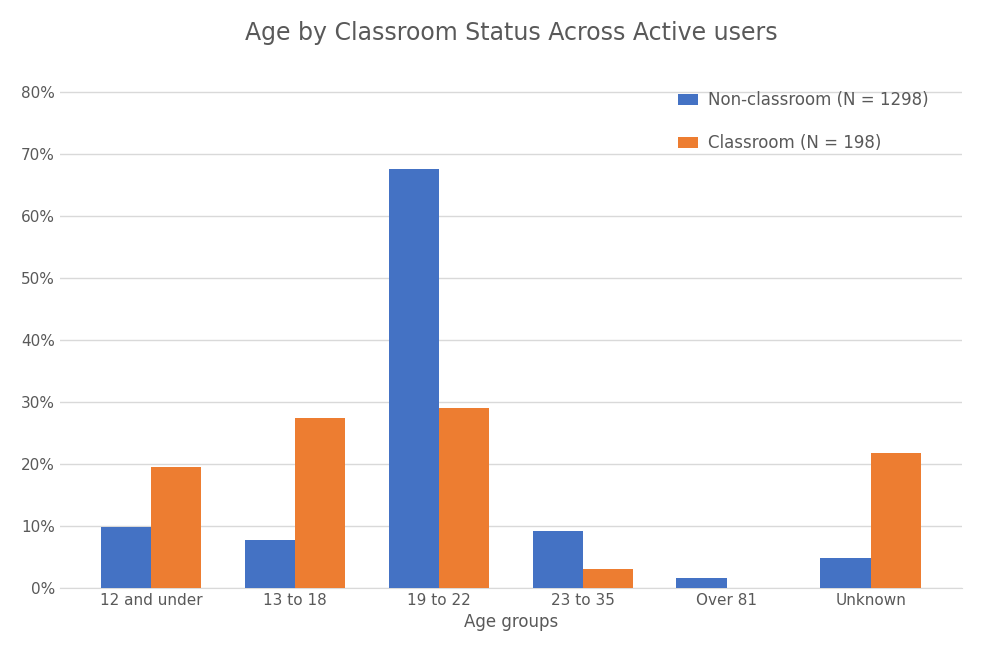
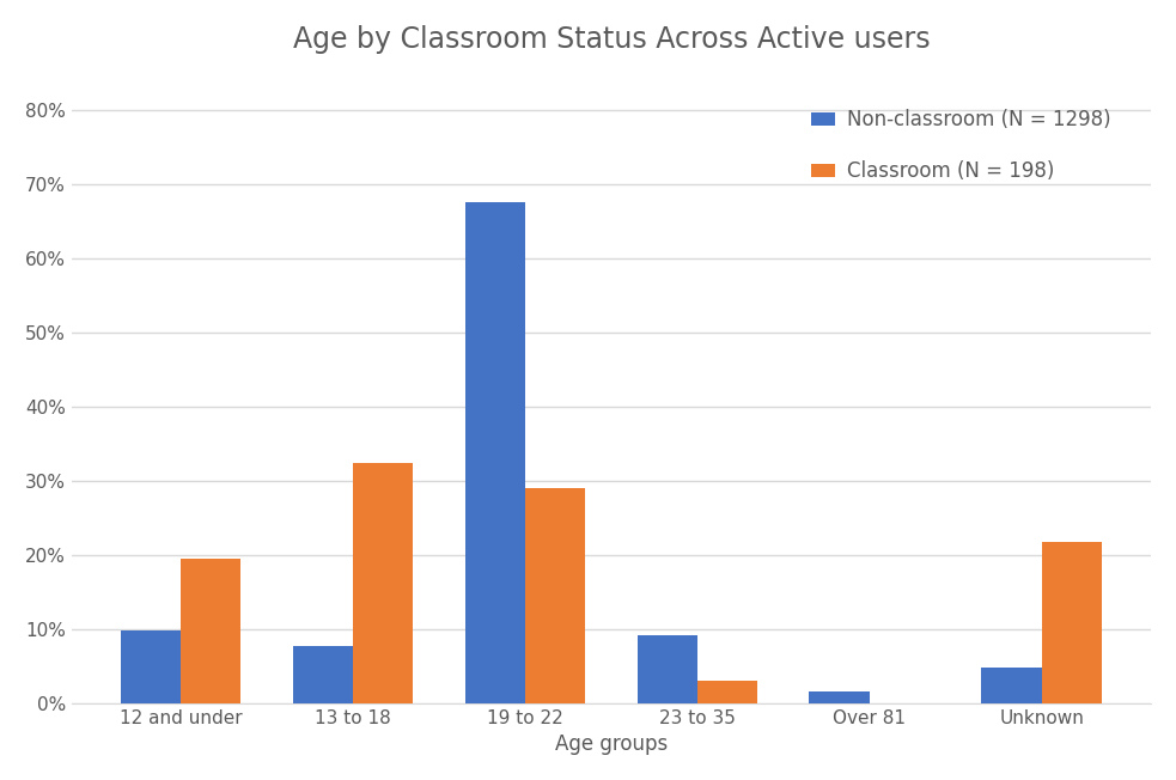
Classroom (N = 198)/13 to 18: 27.3% -> 32.4%
